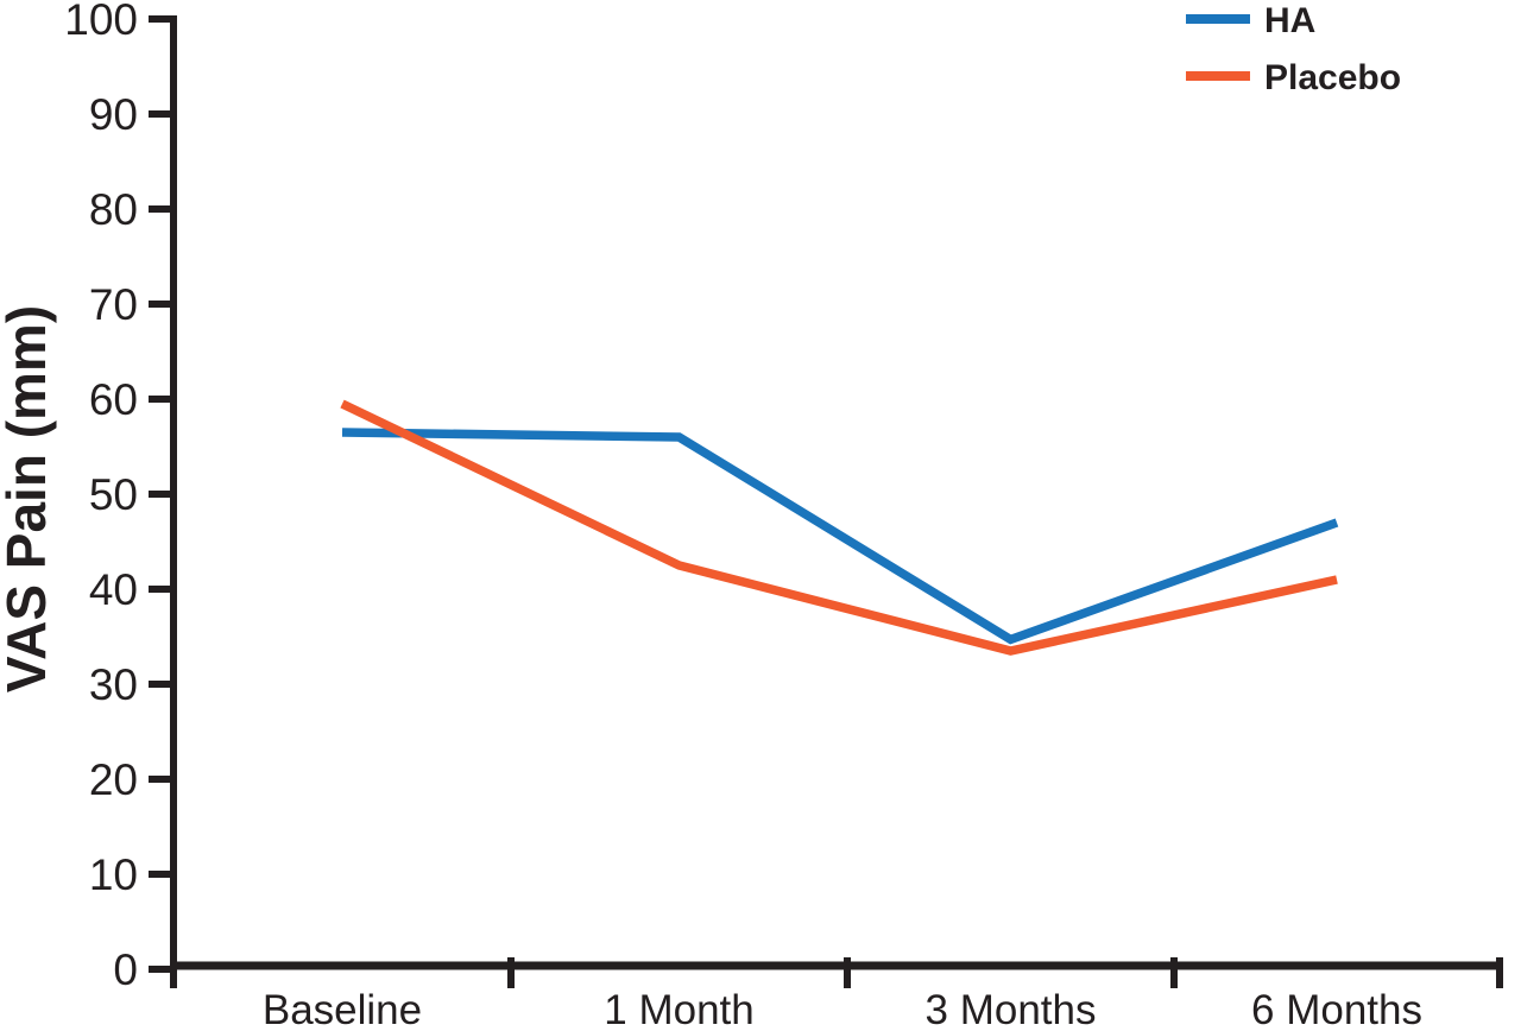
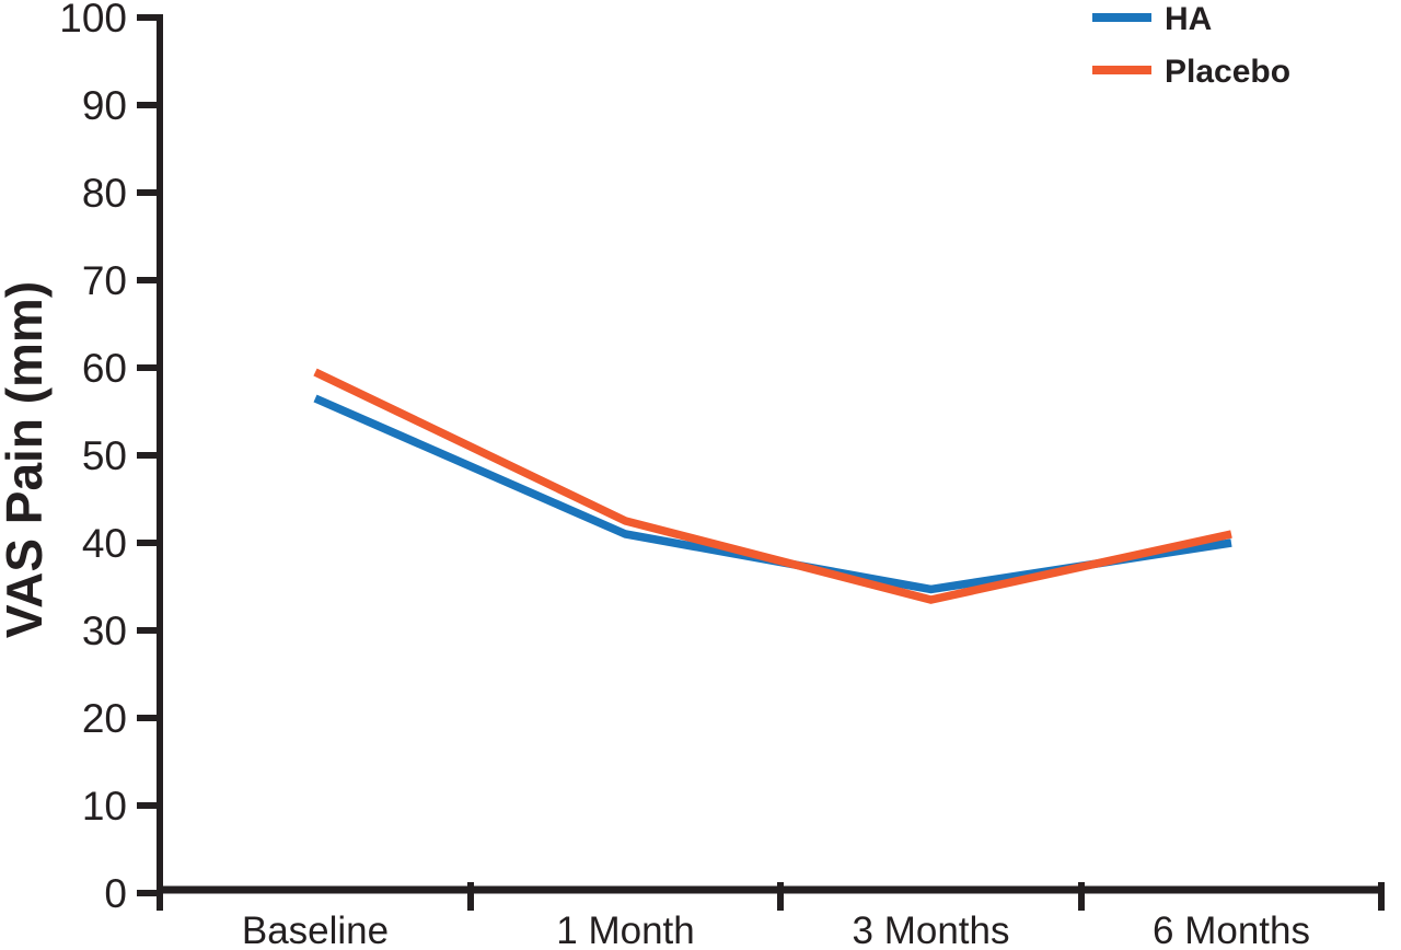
HA/1 Month: 56 -> 41
HA/6 Months: 47 -> 40
